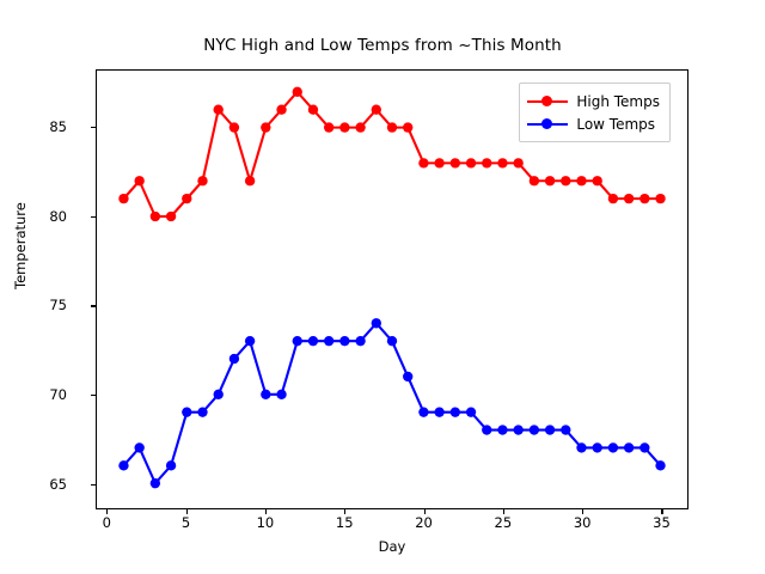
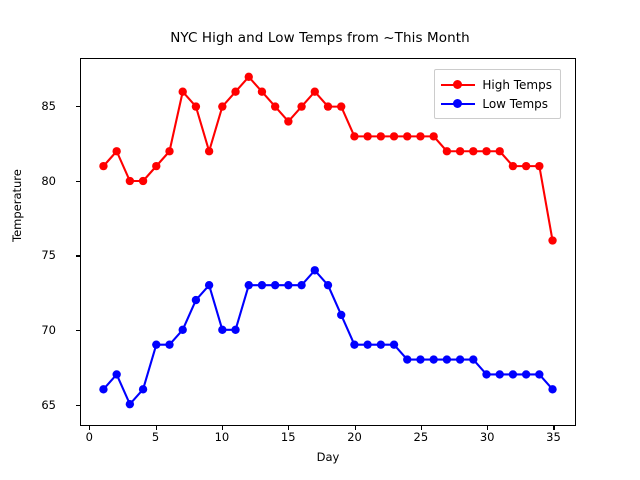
High Temps/15: 85 -> 84
High Temps/35: 81 -> 76
